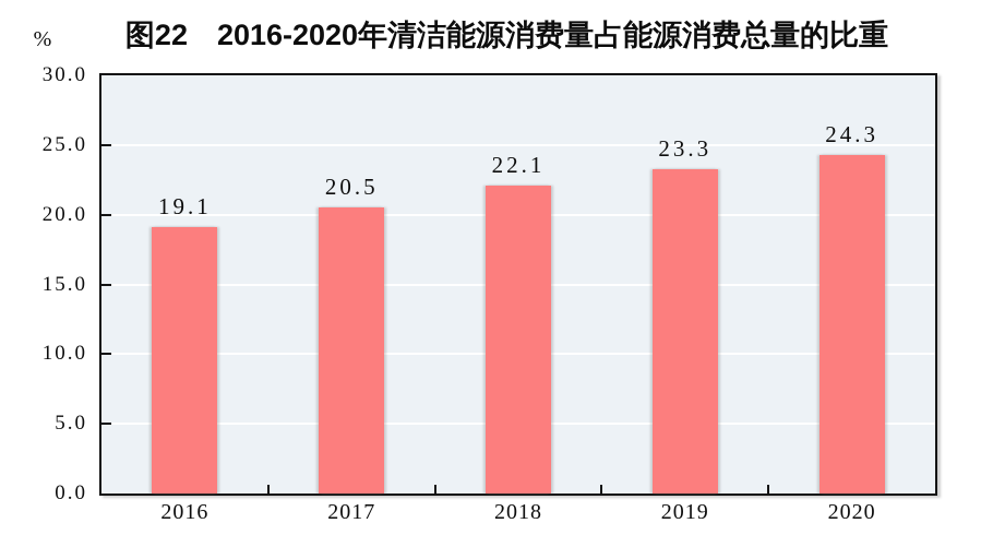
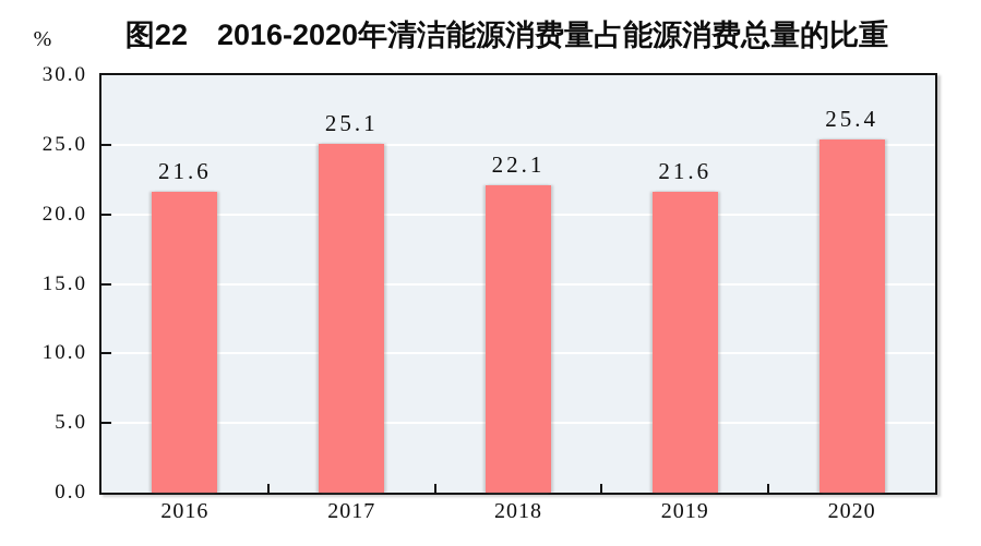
2016: 19.1 -> 21.6
2017: 20.5 -> 25.1
2019: 23.3 -> 21.6
2020: 24.3 -> 25.4
